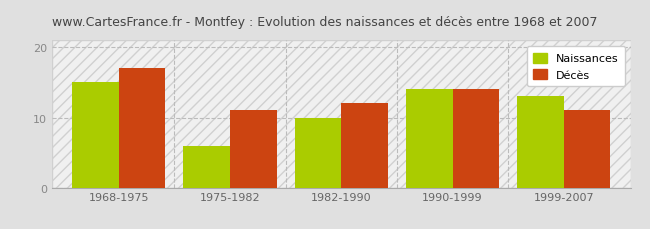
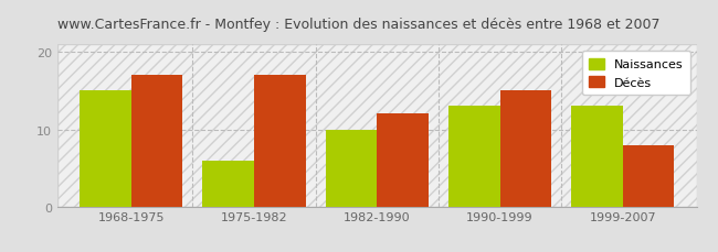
Décès/1975-1982: 11 -> 17
Naissances/1990-1999: 14 -> 13
Décès/1990-1999: 14 -> 15
Décès/1999-2007: 11 -> 8
